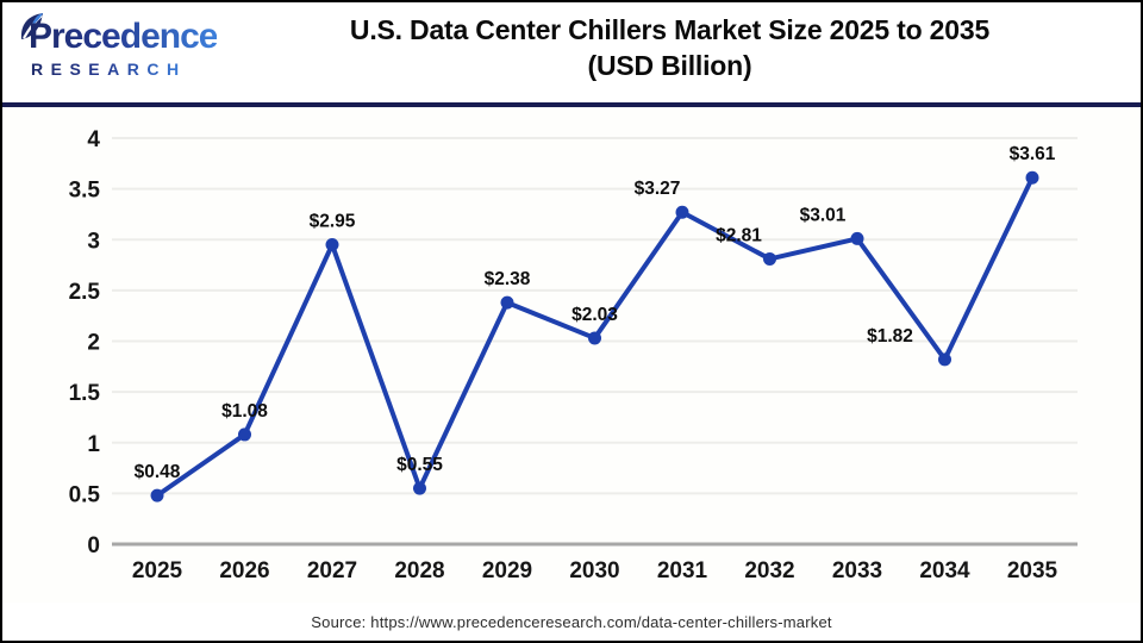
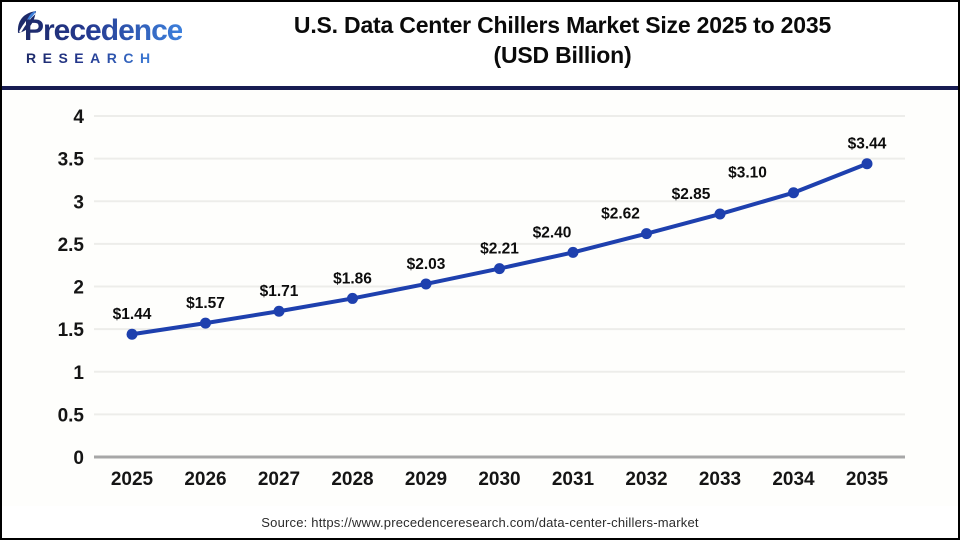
2025: $0.48 -> $1.44
2026: $1.08 -> $1.57
2027: $2.95 -> $1.71
2028: $0.55 -> $1.86
2029: $2.38 -> $2.03
2030: $2.03 -> $2.21
2031: $3.27 -> $2.40
2032: $2.81 -> $2.62
2033: $3.01 -> $2.85
2034: $1.82 -> $3.10
2035: $3.61 -> $3.44
